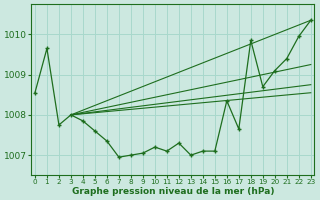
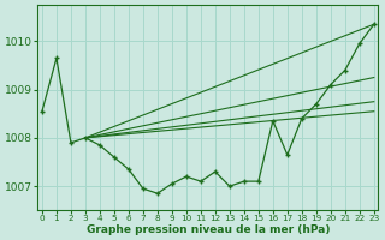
2: 1007.75 -> 1007.90
8: 1007.00 -> 1006.85
18: 1009.85 -> 1008.40
